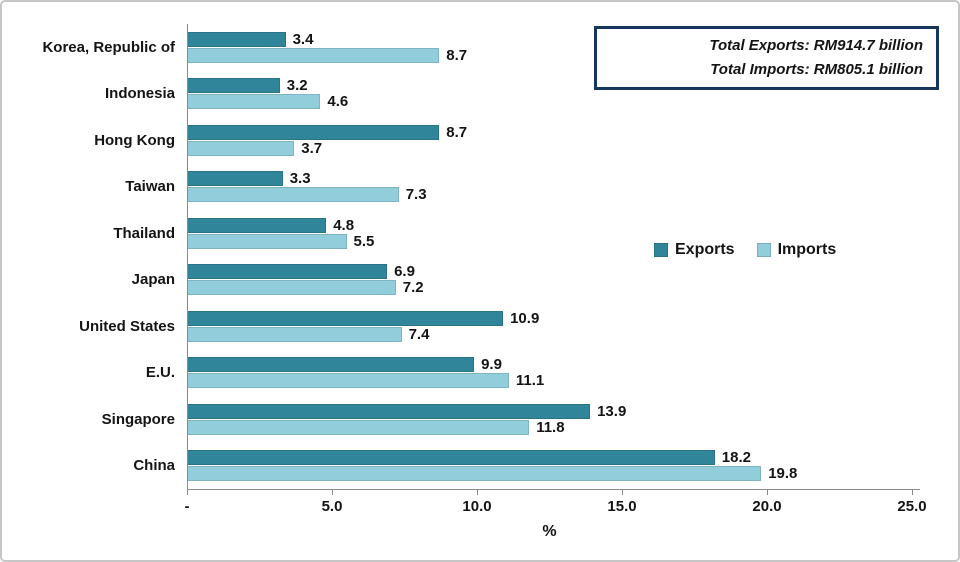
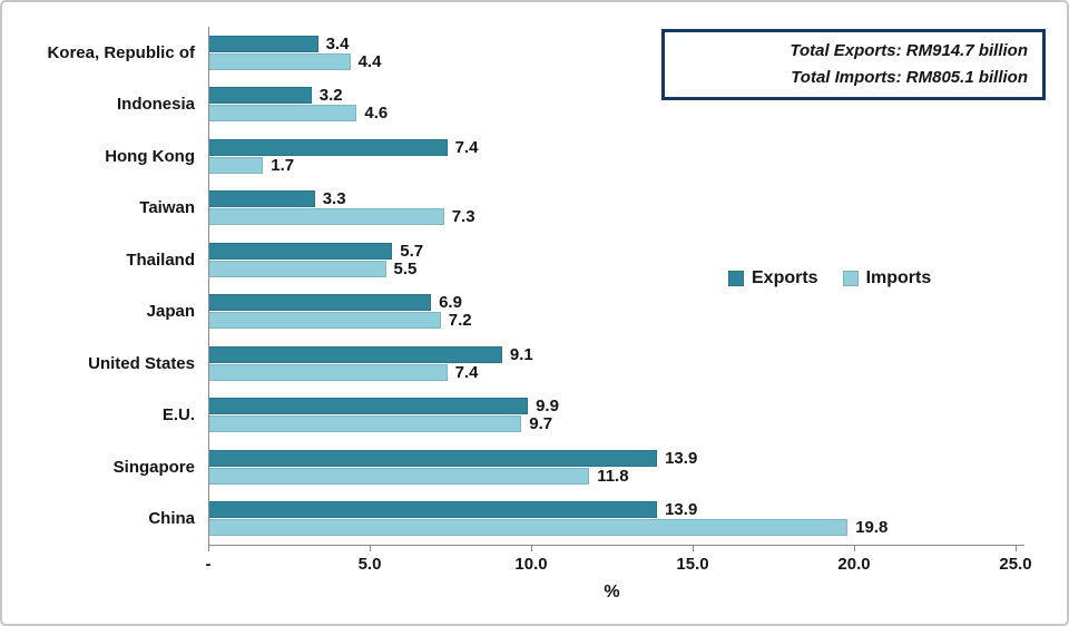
Imports/Korea, Republic of: 8.7 -> 4.4
Exports/Hong Kong: 8.7 -> 7.4
Imports/Hong Kong: 3.7 -> 1.7
Exports/Thailand: 4.8 -> 5.7
Exports/United States: 10.9 -> 9.1
Imports/E.U.: 11.1 -> 9.7
Exports/China: 18.2 -> 13.9
